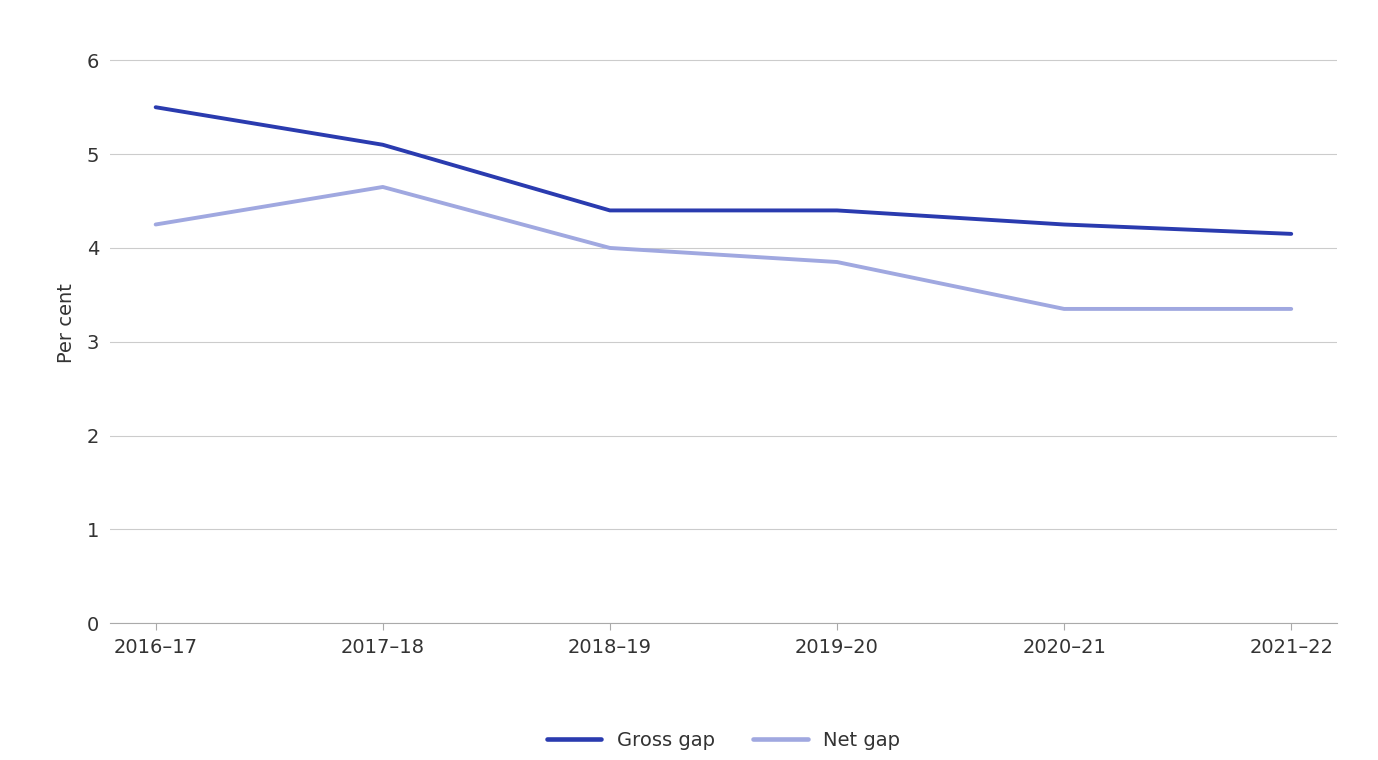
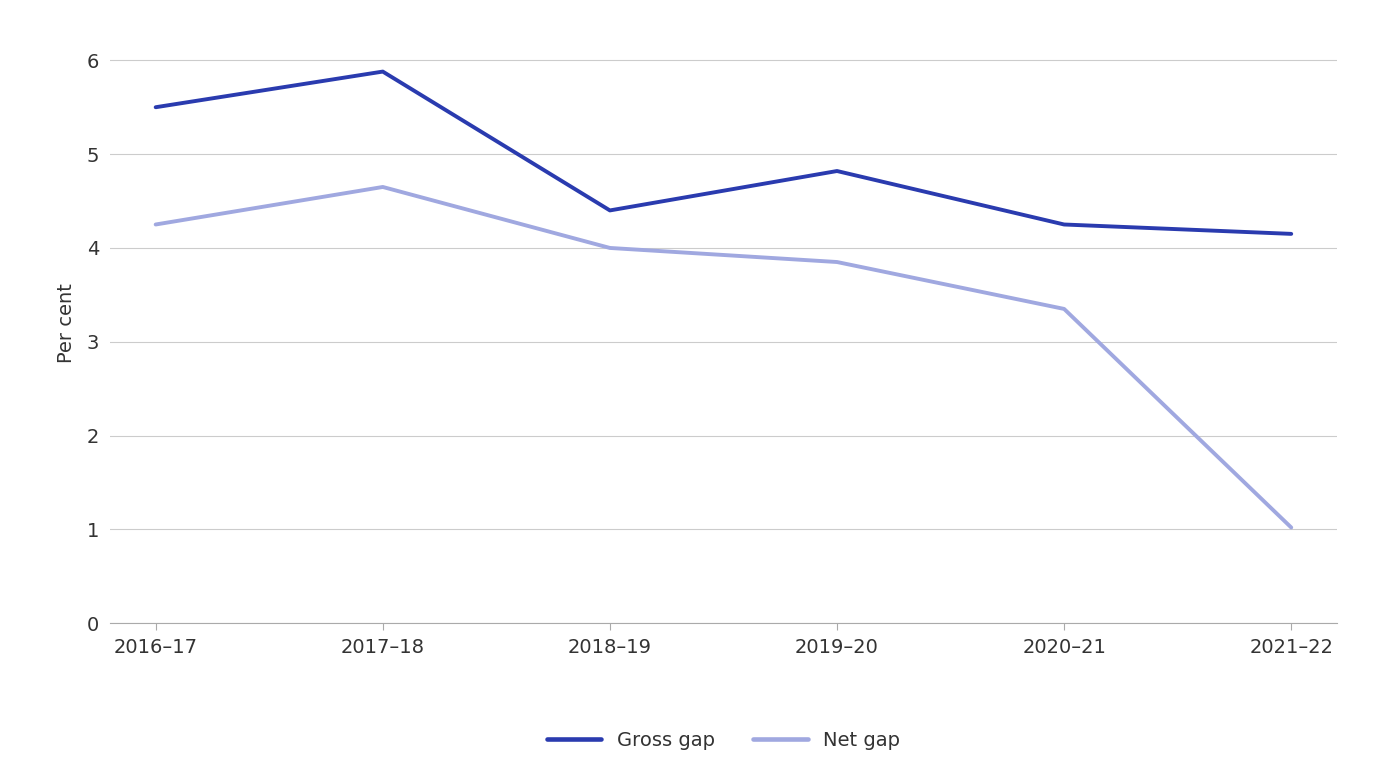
Gross gap/2017–18: 5.10 -> 5.88
Gross gap/2019–20: 4.40 -> 4.82
Net gap/2021–22: 3.35 -> 1.02
